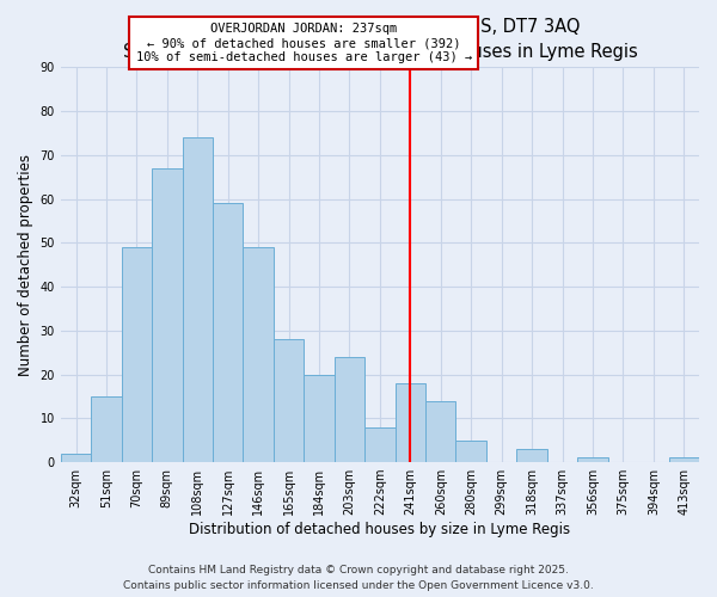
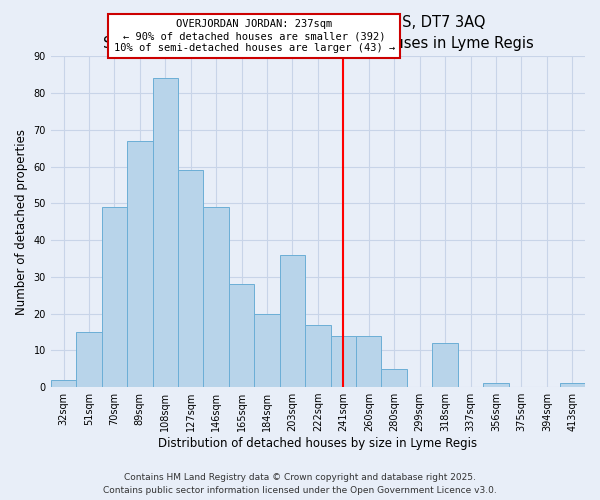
108sqm: 74 -> 84
203sqm: 24 -> 36
222sqm: 8 -> 17
241sqm: 18 -> 14
318sqm: 3 -> 12
